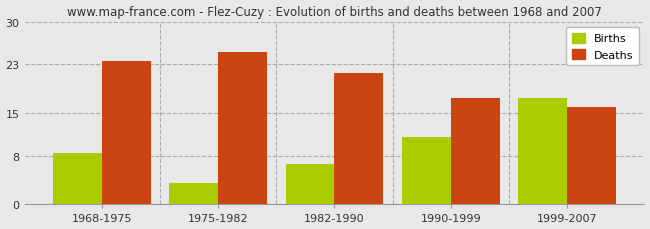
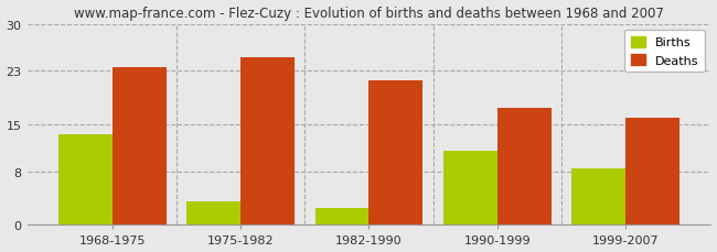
Births/1968-1975: 8.4 -> 13.5
Births/1982-1990: 6.6 -> 2.5
Births/1999-2007: 17.4 -> 8.5
